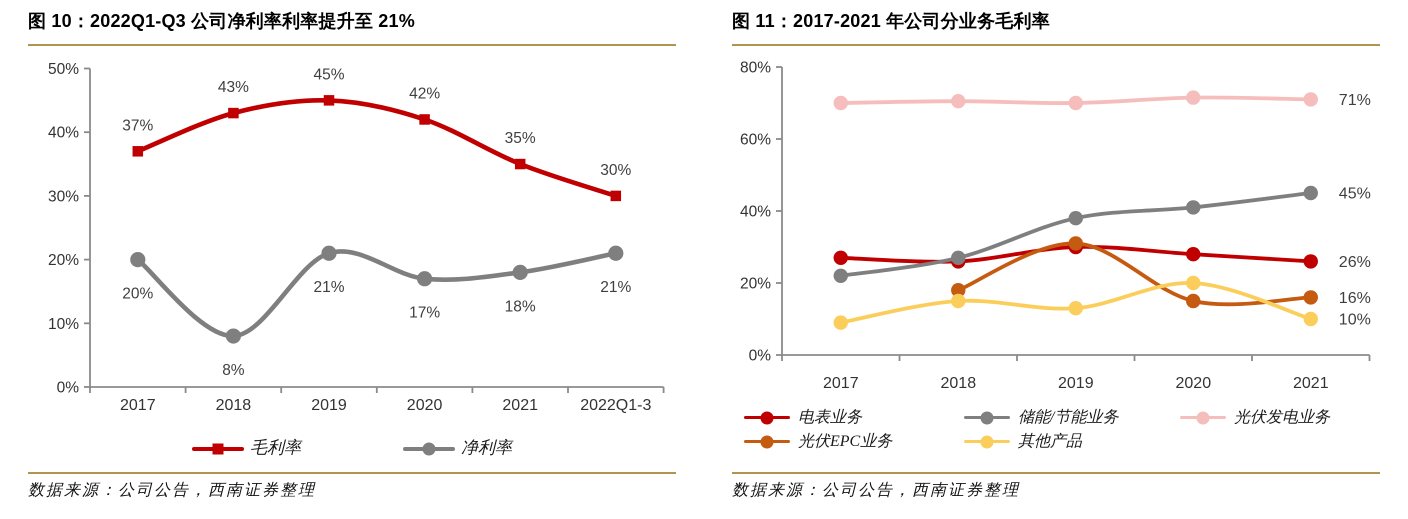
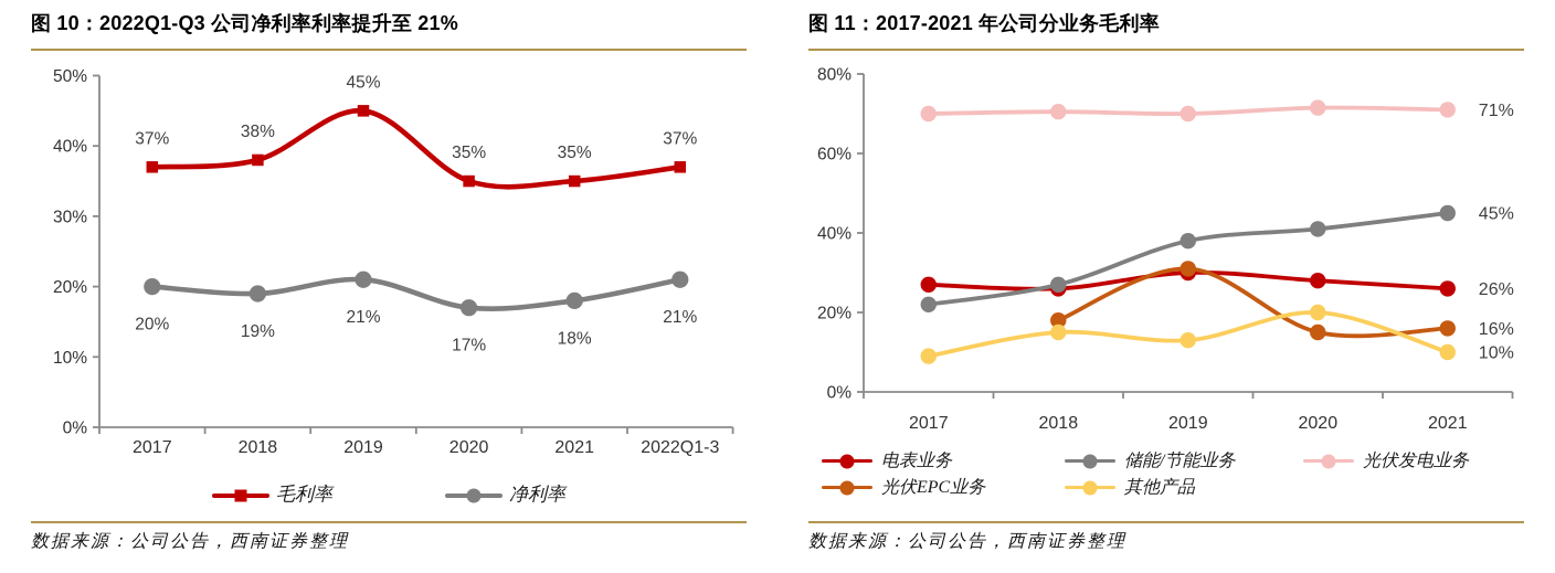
图 10：2022Q1-Q3 公司净利率利率提升至 21%/毛利率/2018: 43% -> 38%
图 10：2022Q1-Q3 公司净利率利率提升至 21%/净利率/2018: 8% -> 19%
图 10：2022Q1-Q3 公司净利率利率提升至 21%/毛利率/2020: 42% -> 35%
图 10：2022Q1-Q3 公司净利率利率提升至 21%/毛利率/2022Q1-3: 30% -> 37%
